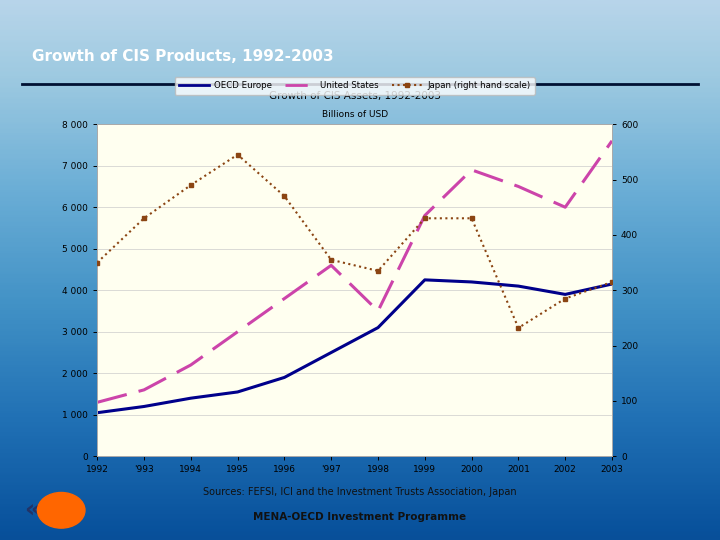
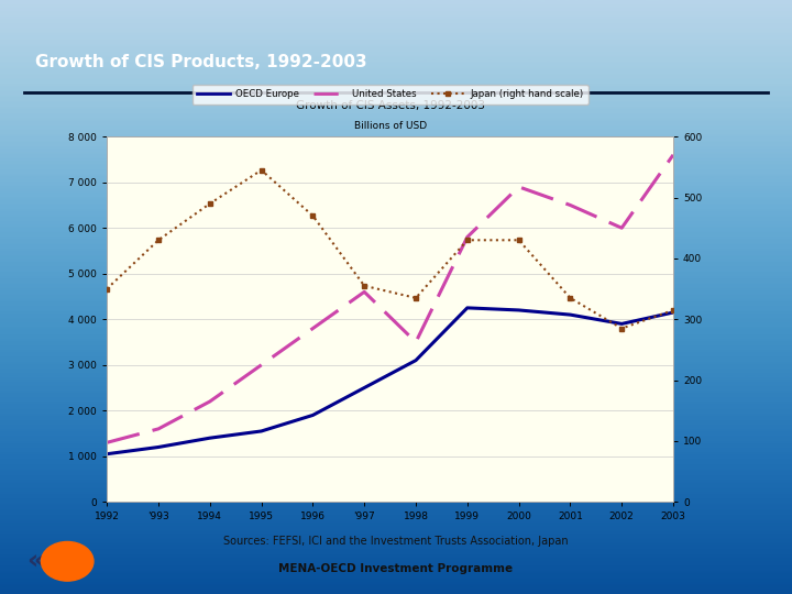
Japan (right hand scale)/2001: 232 -> 335
